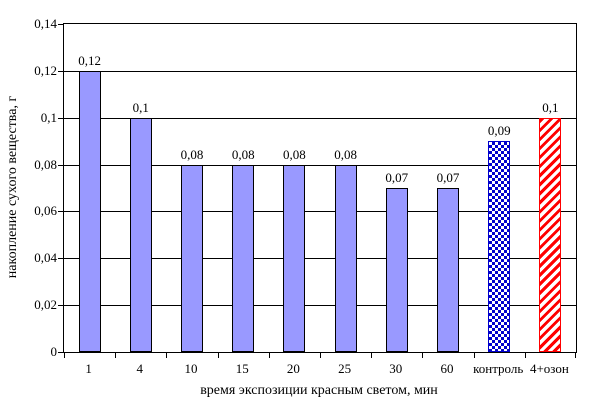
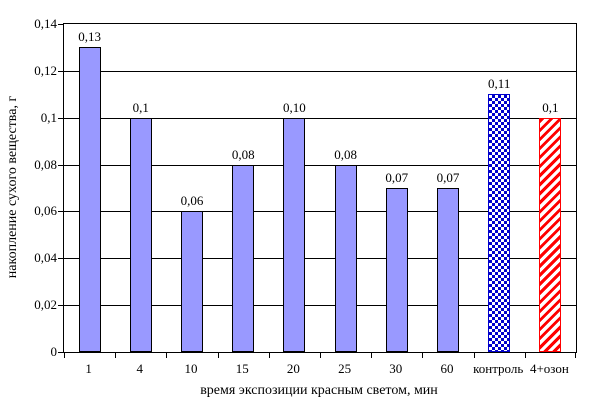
1: 0,12 -> 0,13
10: 0,08 -> 0,06
20: 0,08 -> 0,10
контроль: 0,09 -> 0,11
